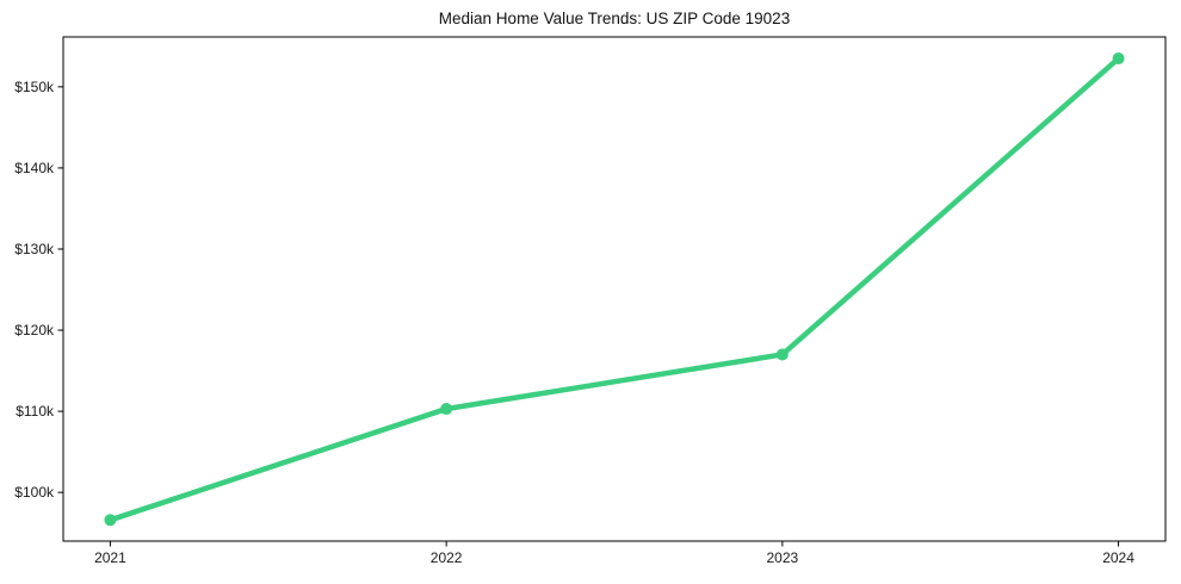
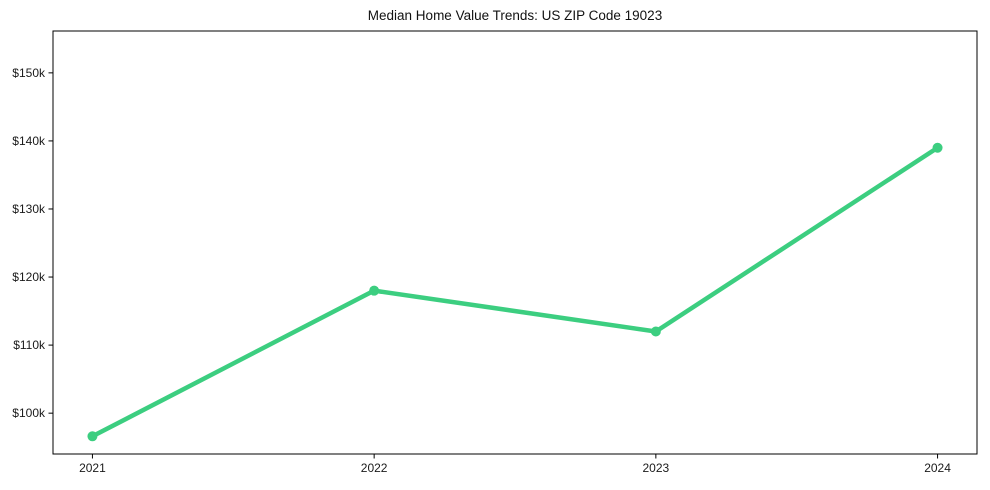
2022: $110k -> $118k
2023: $117k -> $112k
2024: $154k -> $139k
